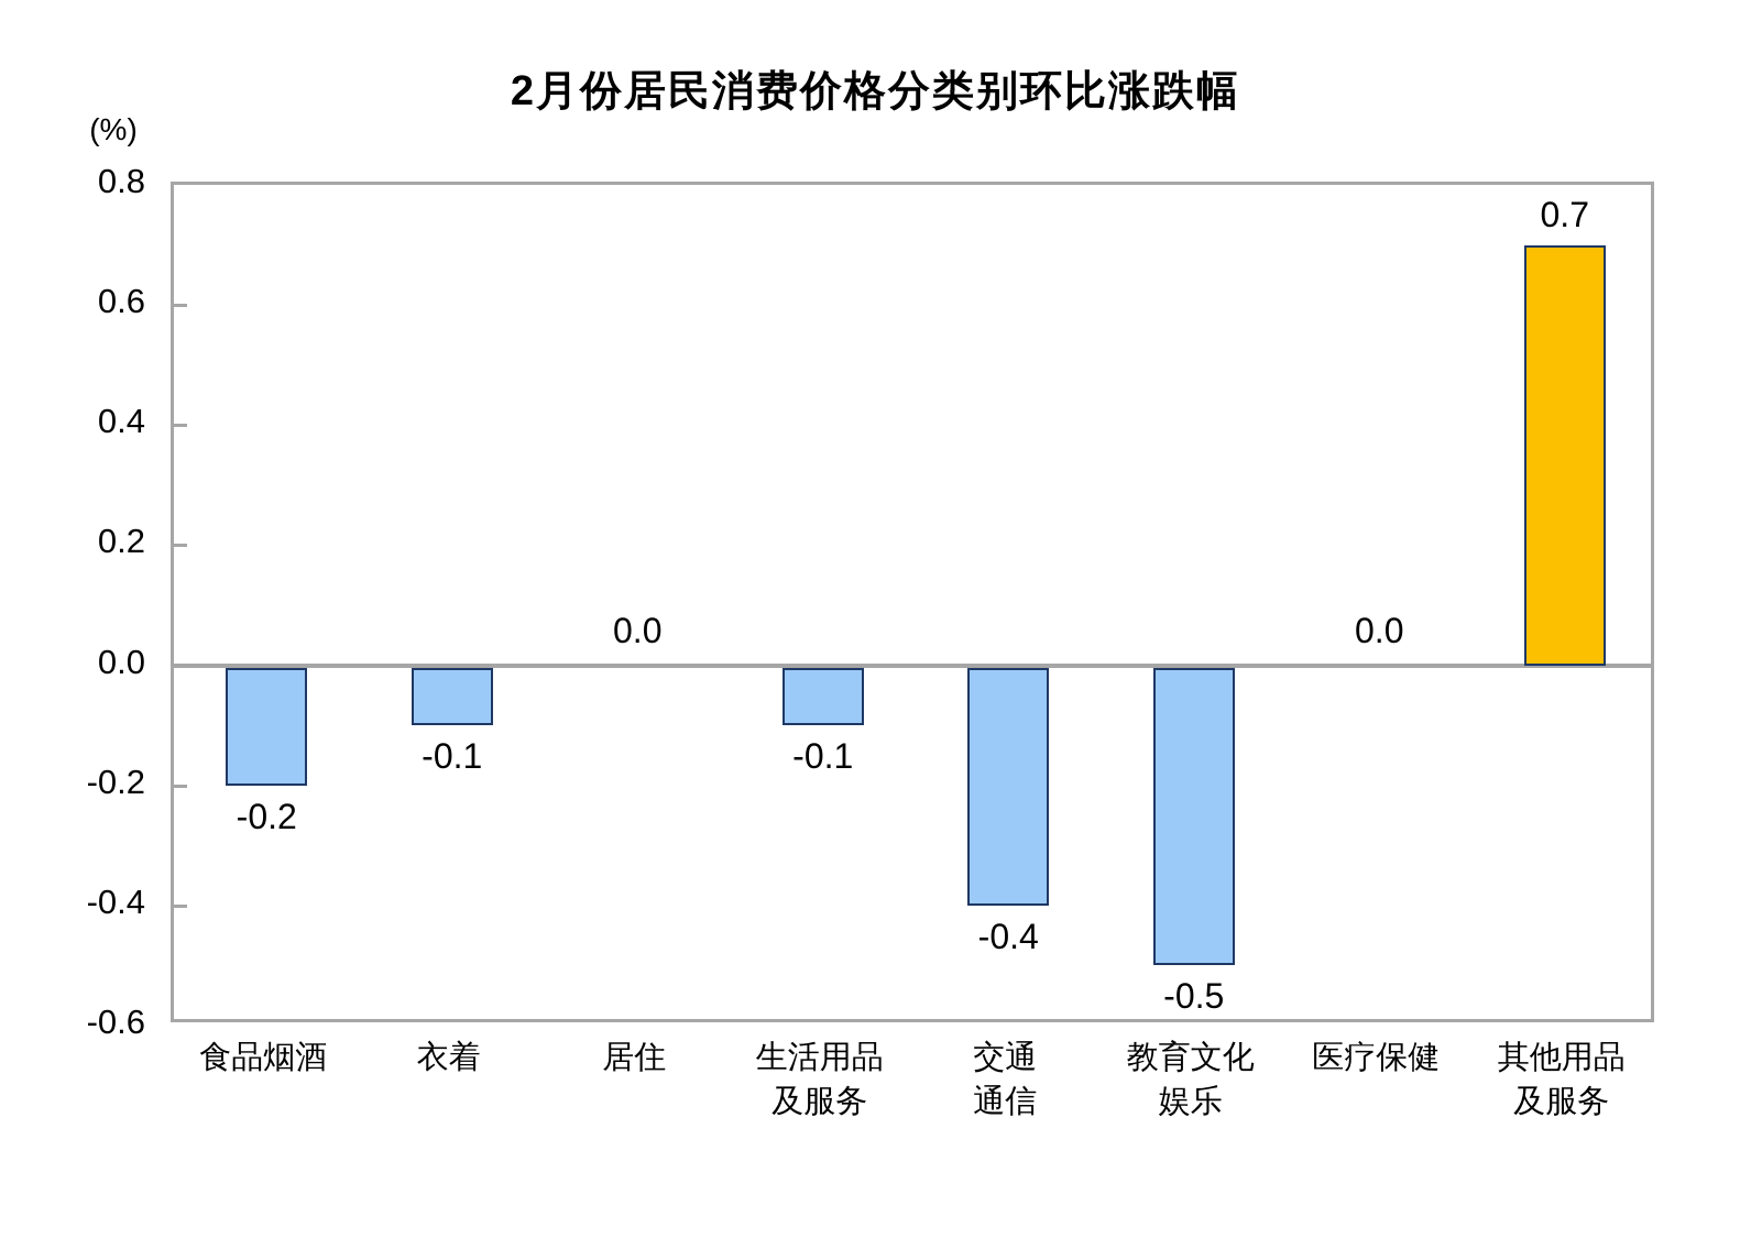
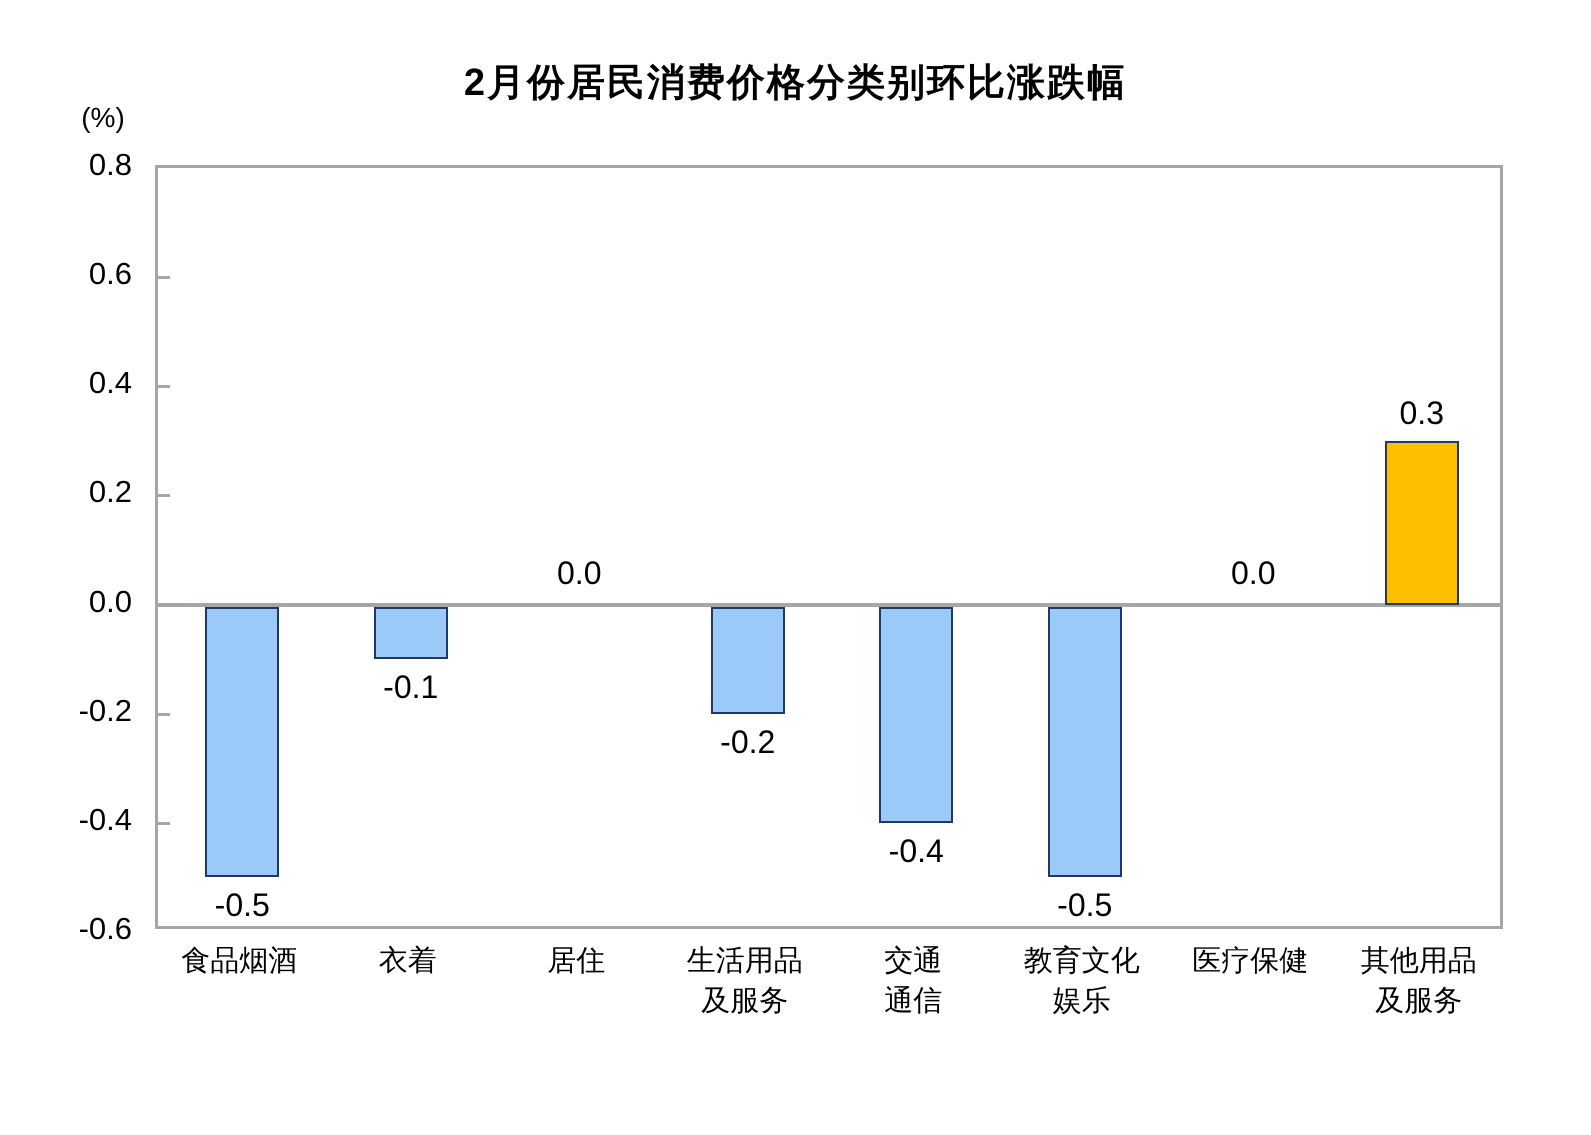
食品烟酒: -0.2 -> -0.5
生活用品 及服务: -0.1 -> -0.2
其他用品 及服务: 0.7 -> 0.3
